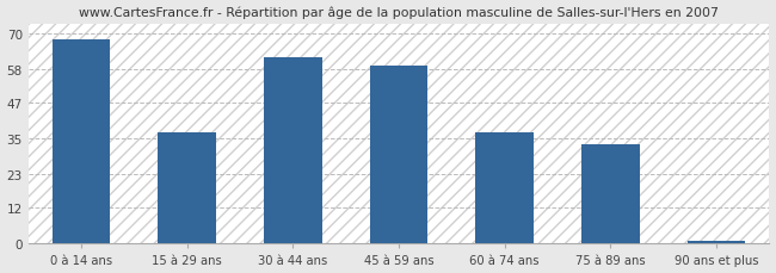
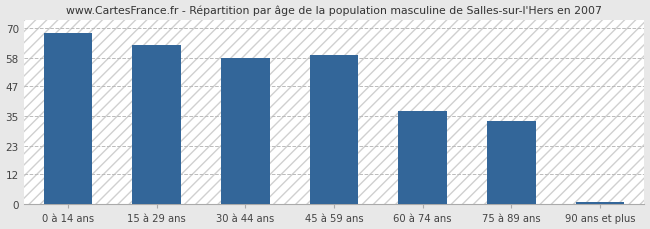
15 à 29 ans: 37 -> 63
30 à 44 ans: 62 -> 58
